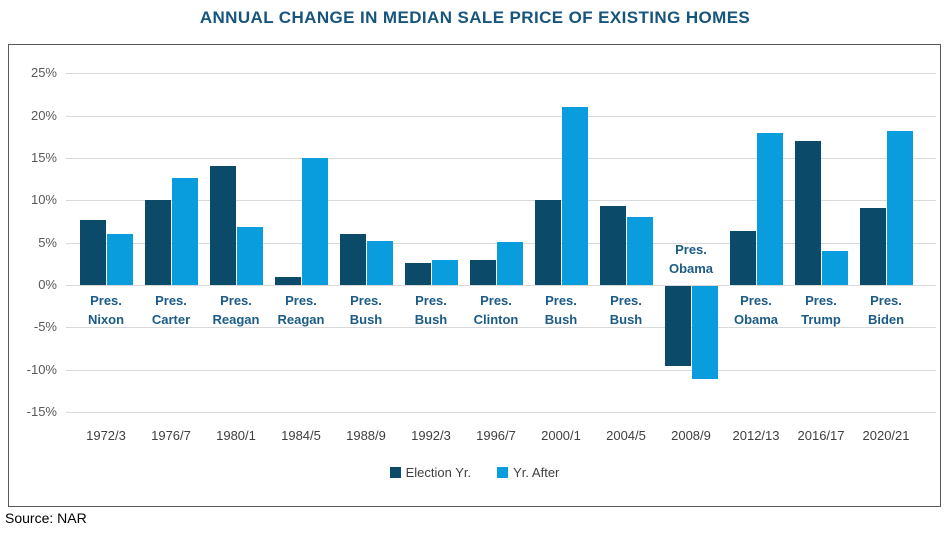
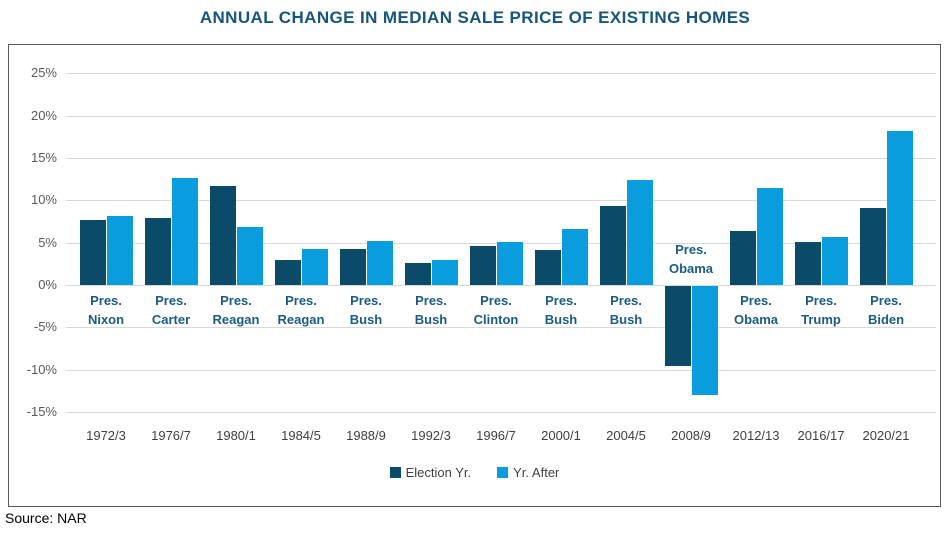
Yr. After/1972/3: 6% -> 8%
Election Yr./1976/7: 10% -> 8%
Election Yr./1980/1: 14% -> 12%
Election Yr./1984/5: 1% -> 3%
Yr. After/1984/5: 15% -> 4%
Election Yr./1988/9: 6% -> 4%
Election Yr./1996/7: 3% -> 5%
Election Yr./2000/1: 10% -> 4%
Yr. After/2000/1: 21% -> 7%
Yr. After/2004/5: 8% -> 12%
Yr. After/2008/9: -11% -> -13%
Yr. After/2012/13: 18% -> 12%
Election Yr./2016/17: 17% -> 5%
Yr. After/2016/17: 4% -> 6%
